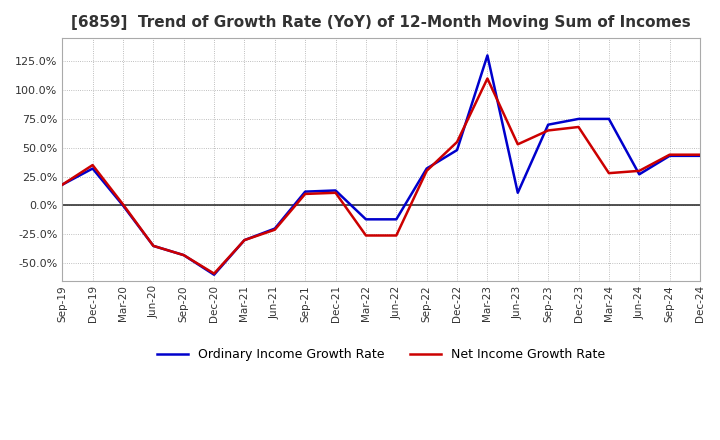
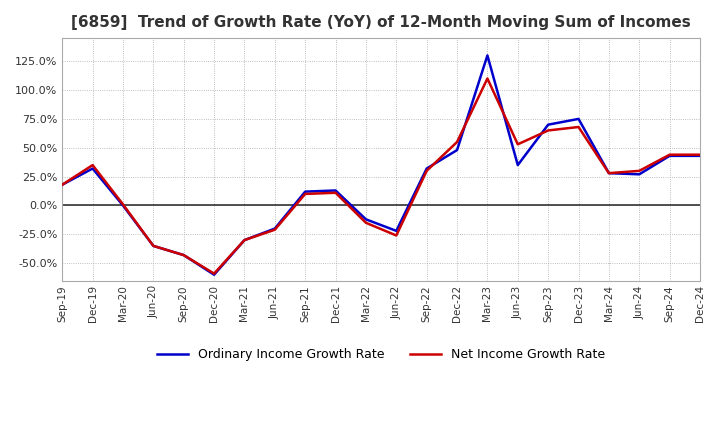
Net Income Growth Rate/Mar-22: -26% -> -15%
Ordinary Income Growth Rate/Jun-22: -12% -> -22%
Ordinary Income Growth Rate/Jun-23: 11% -> 35%
Ordinary Income Growth Rate/Mar-24: 75% -> 28%
